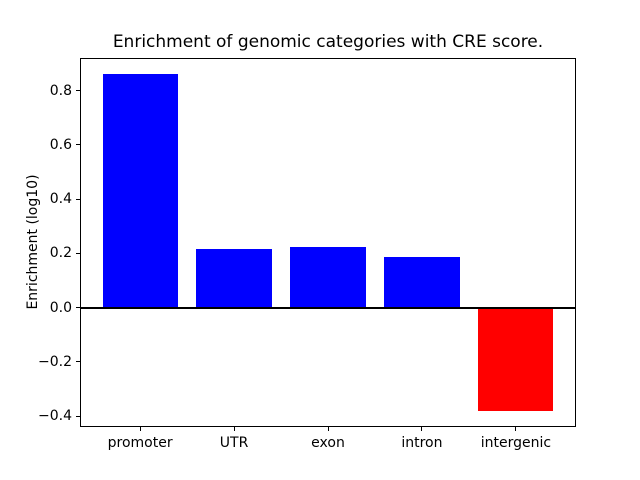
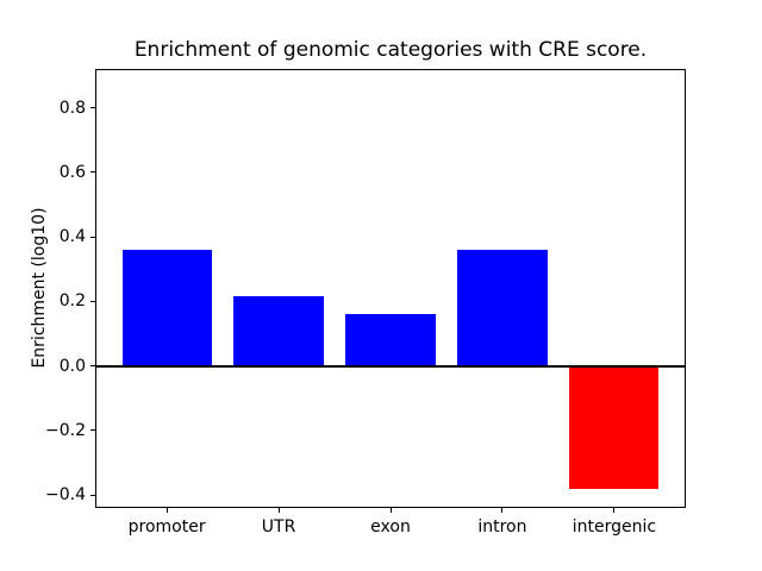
promoter: 0.86 -> 0.36
exon: 0.23 -> 0.16
intron: 0.18 -> 0.36
